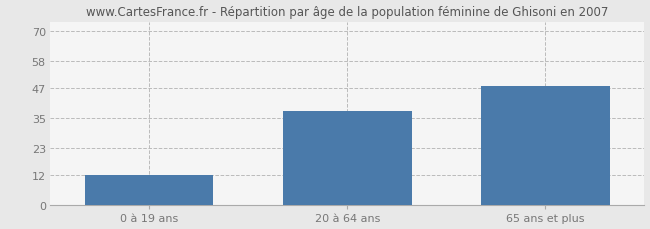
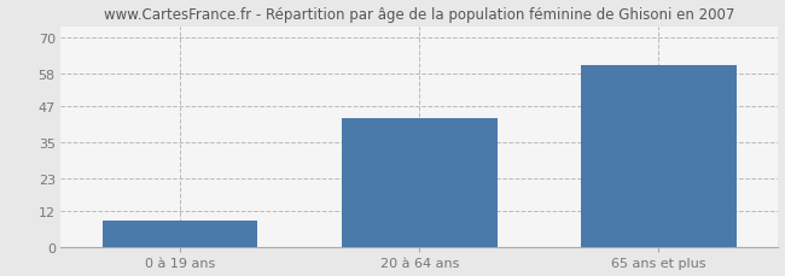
0 à 19 ans: 12 -> 9
20 à 64 ans: 38 -> 43
65 ans et plus: 48 -> 61
